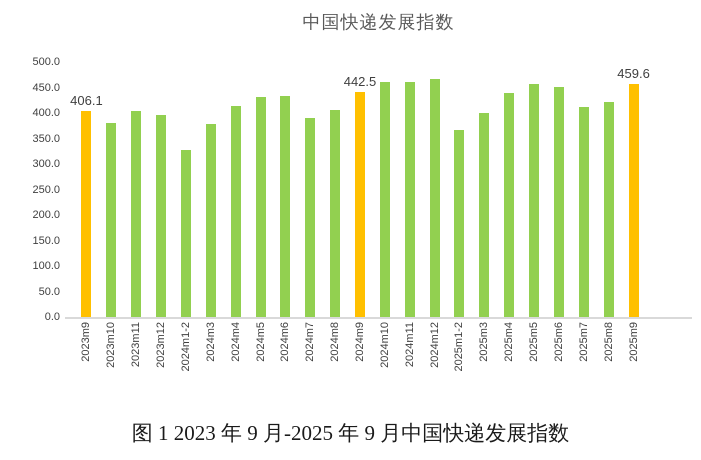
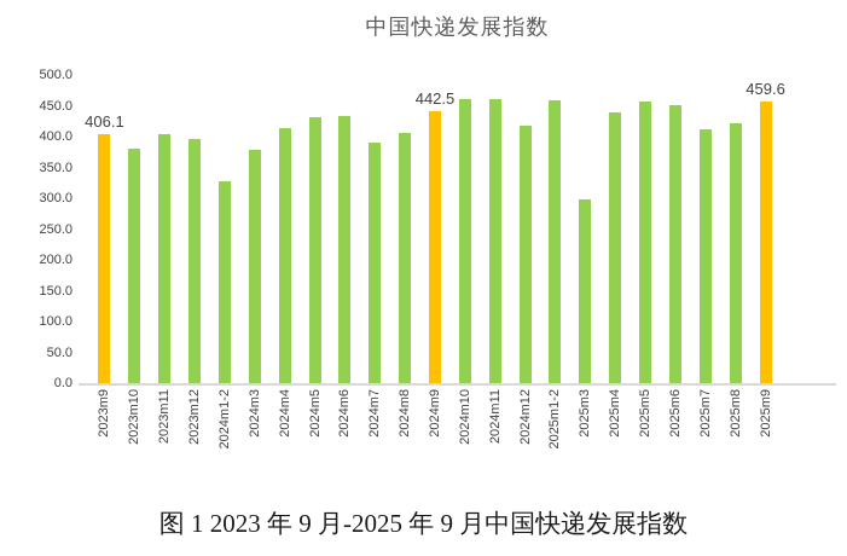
2024m12: 470 -> 420
2025m1-2: 370 -> 460
2025m3: 400 -> 300
